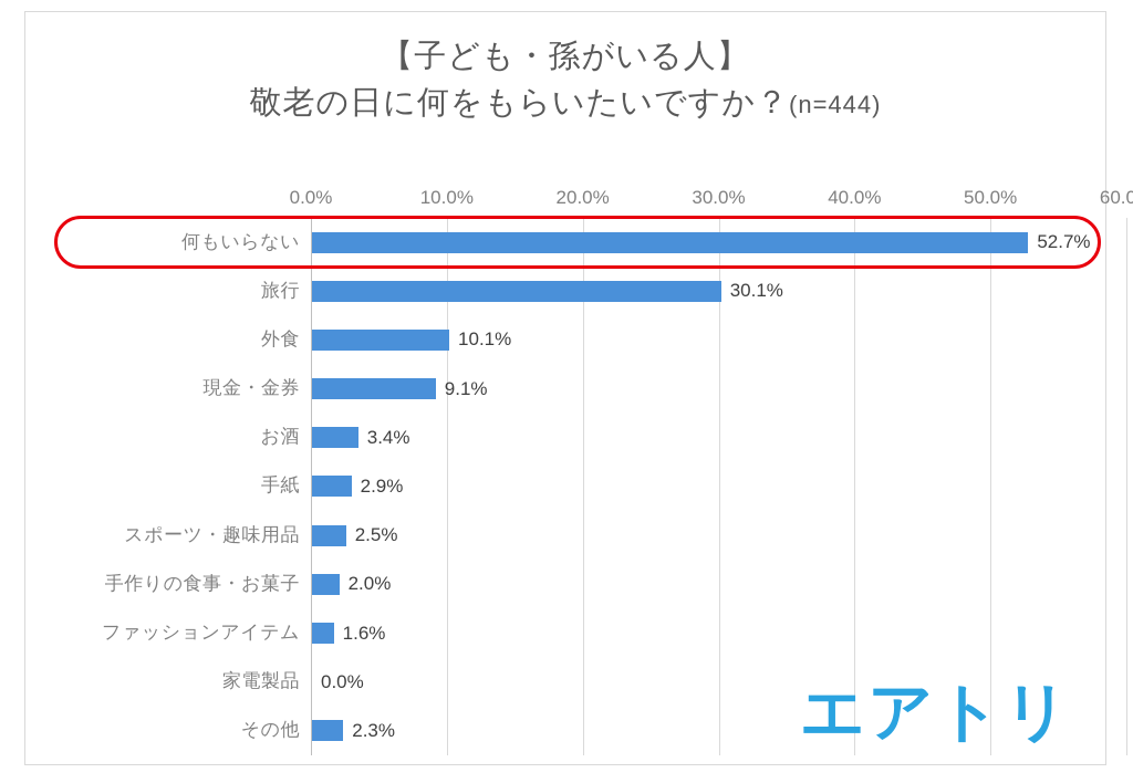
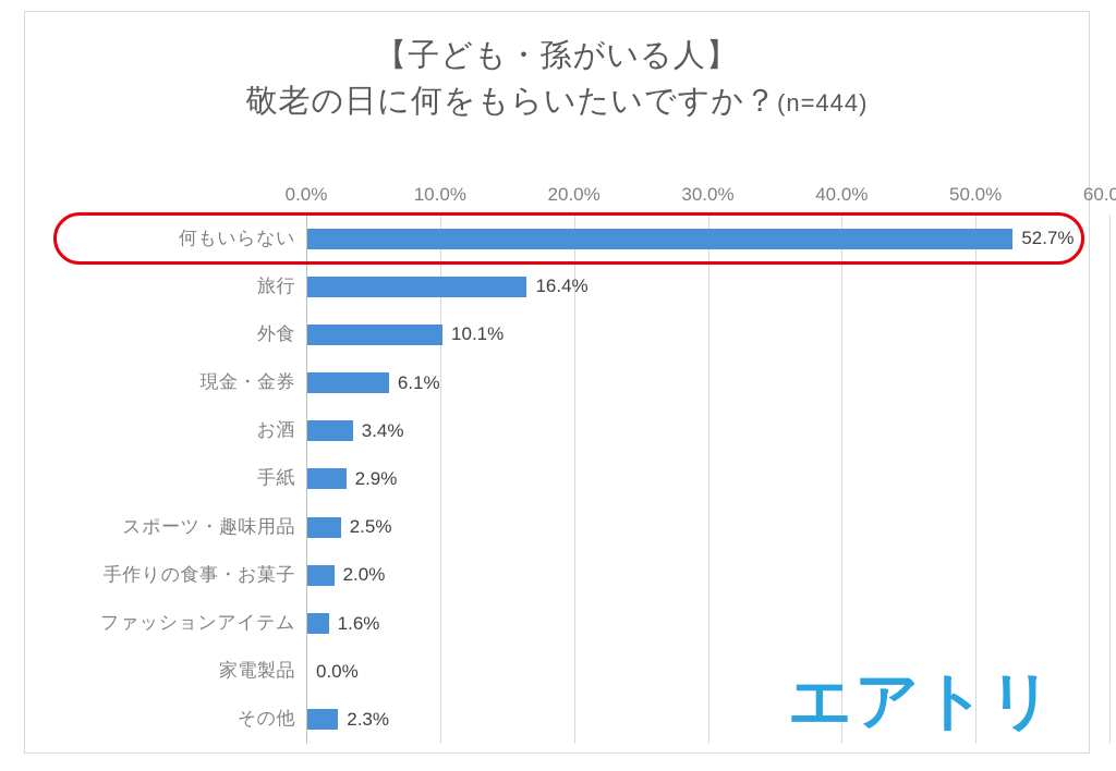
旅行: 30.1% -> 16.4%
現金・金券: 9.1% -> 6.1%
